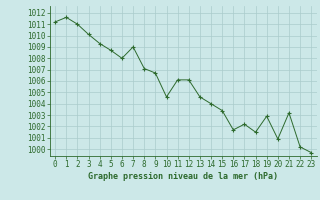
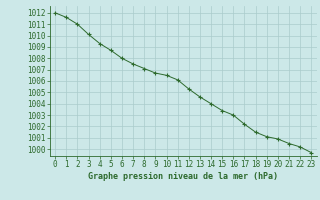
0: 1011.2 -> 1012.0
7: 1009.0 -> 1007.5
10: 1004.6 -> 1006.5
12: 1006.1 -> 1005.3
16: 1001.7 -> 1003.0
19: 1002.9 -> 1001.1
21: 1003.2 -> 1000.5
